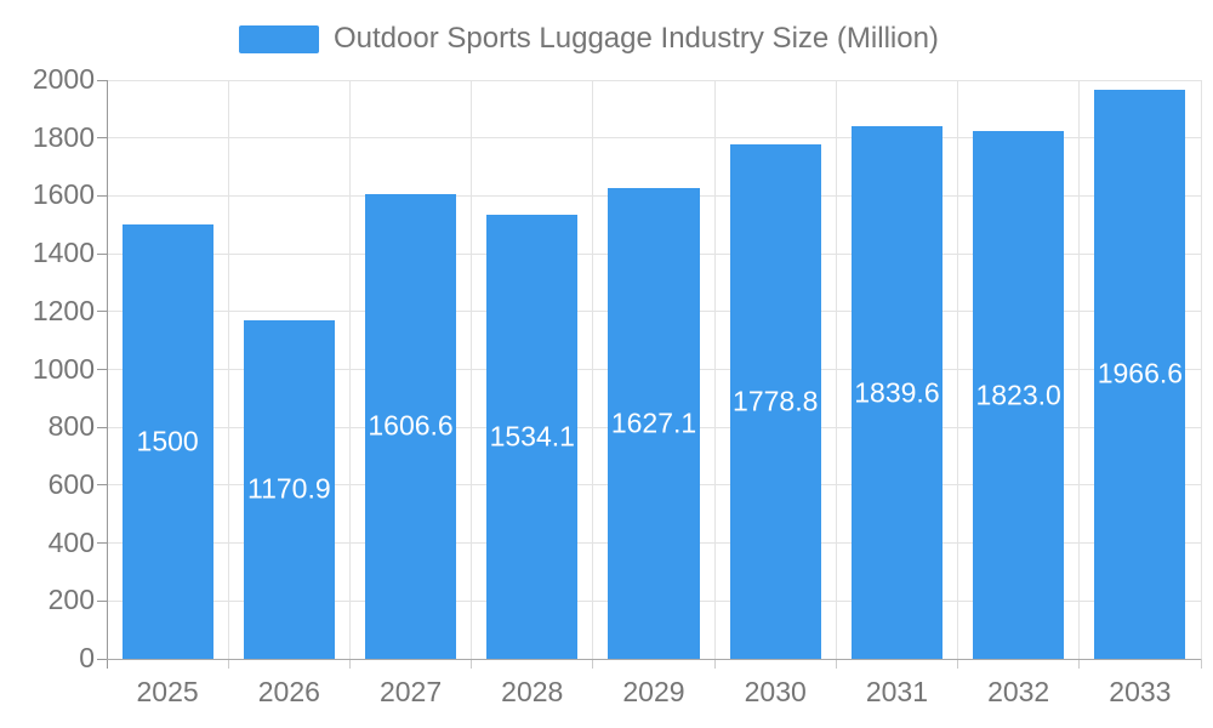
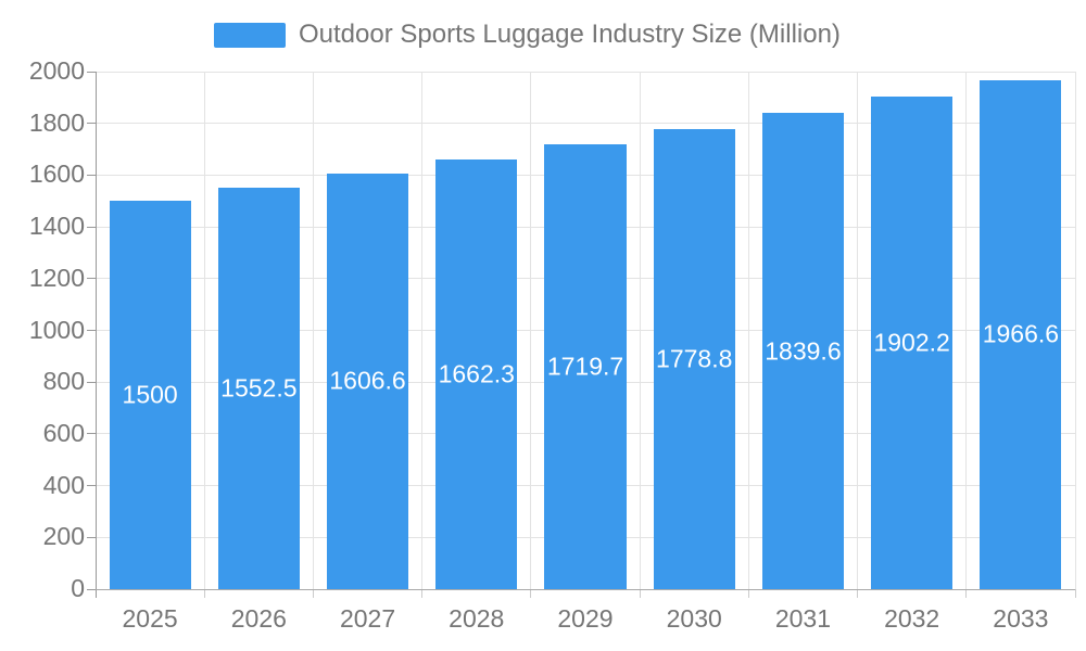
2026: 1170.9 -> 1552.5
2028: 1534.1 -> 1662.3
2029: 1627.1 -> 1719.7
2032: 1823.0 -> 1902.2
